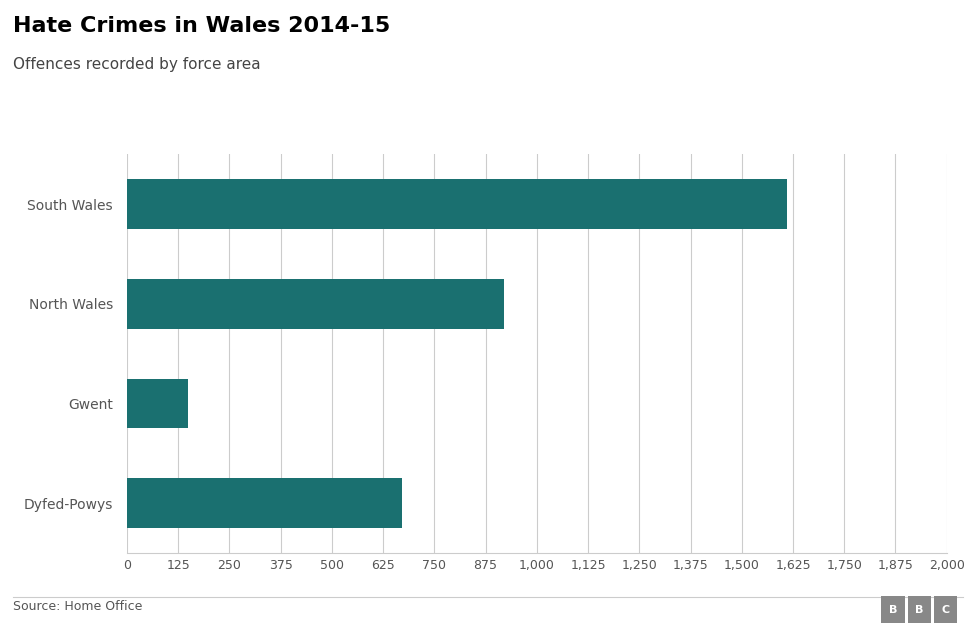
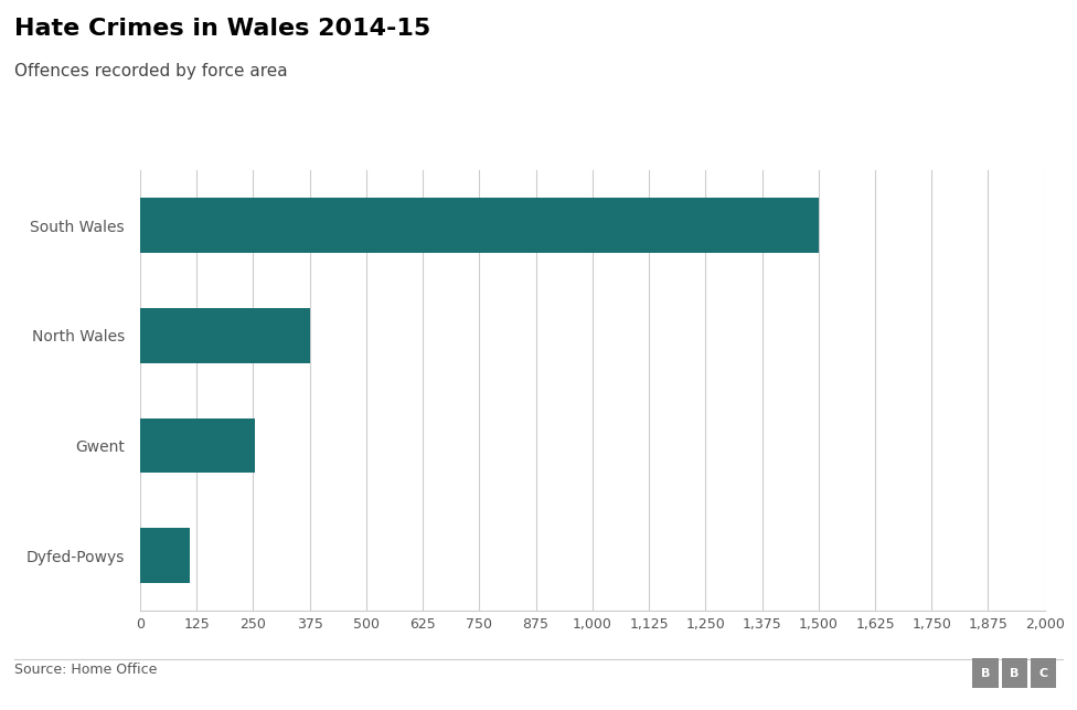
South Wales: 1,610 -> 1,500
North Wales: 920 -> 375
Gwent: 150 -> 255
Dyfed-Powys: 670 -> 110
